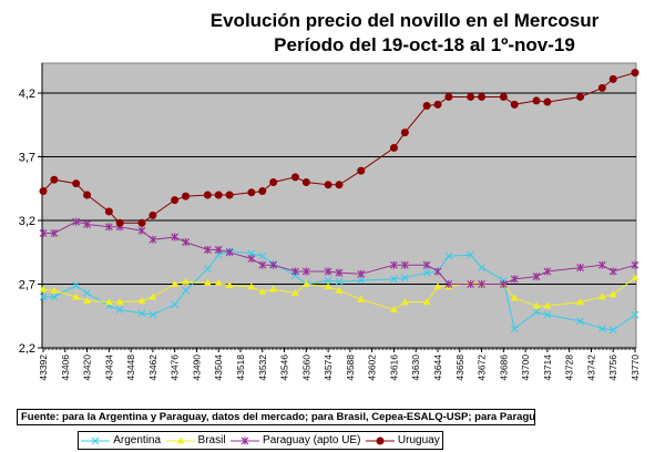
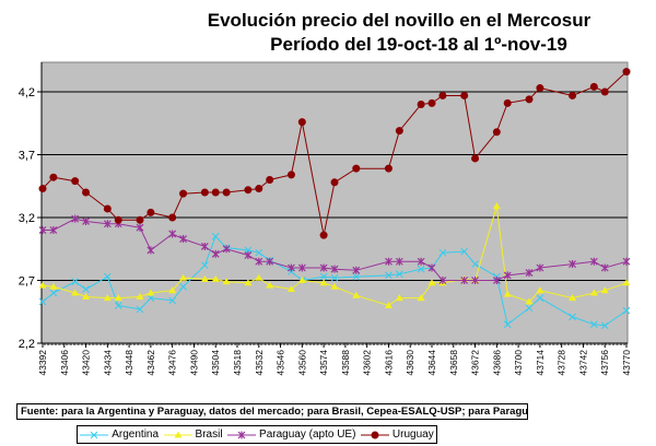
Argentina/43392: 2,60 -> 2,53
Argentina/43434: 2,53 -> 2,73
Argentina/43462: 2,46 -> 2,56
Paraguay (apto UE)/43462: 3,05 -> 2,94
Brasil/43476: 2,70 -> 2,62
Uruguay/43476: 3,36 -> 3,20
Argentina/43504: 2,93 -> 3,05
Paraguay (apto UE)/43504: 2,97 -> 2,91
Brasil/43532: 2,64 -> 2,72
Uruguay/43560: 3,50 -> 3,96
Uruguay/43574: 3,48 -> 3,06
Uruguay/43616: 3,77 -> 3,59
Uruguay/43672: 4,17 -> 3,67
Brasil/43686: 2,70 -> 3,29
Uruguay/43686: 4,17 -> 3,88
Argentina/43714: 2,46 -> 2,56
Brasil/43714: 2,53 -> 2,62
Uruguay/43714: 4,13 -> 4,23
Uruguay/43756: 4,31 -> 4,20
Brasil/43770: 2,75 -> 2,68
